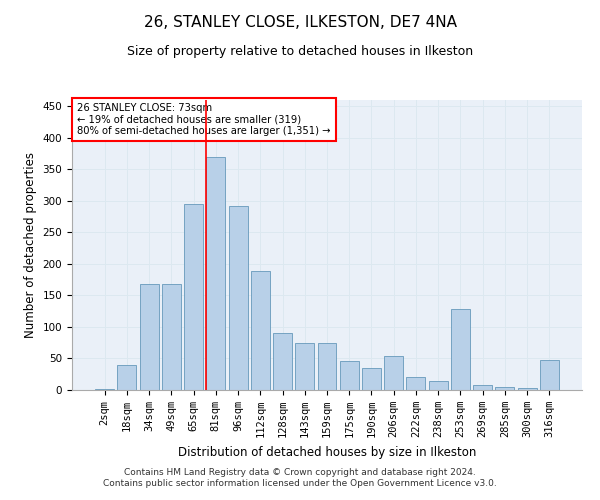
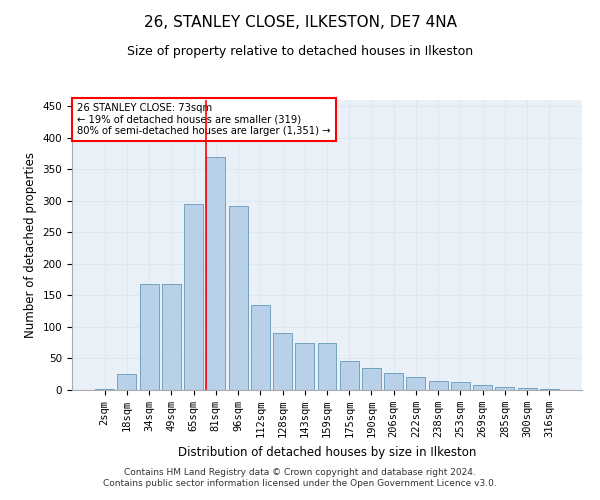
18sqm: 40 -> 25
112sqm: 188 -> 135
206sqm: 54 -> 27
253sqm: 128 -> 12
316sqm: 48 -> 1
